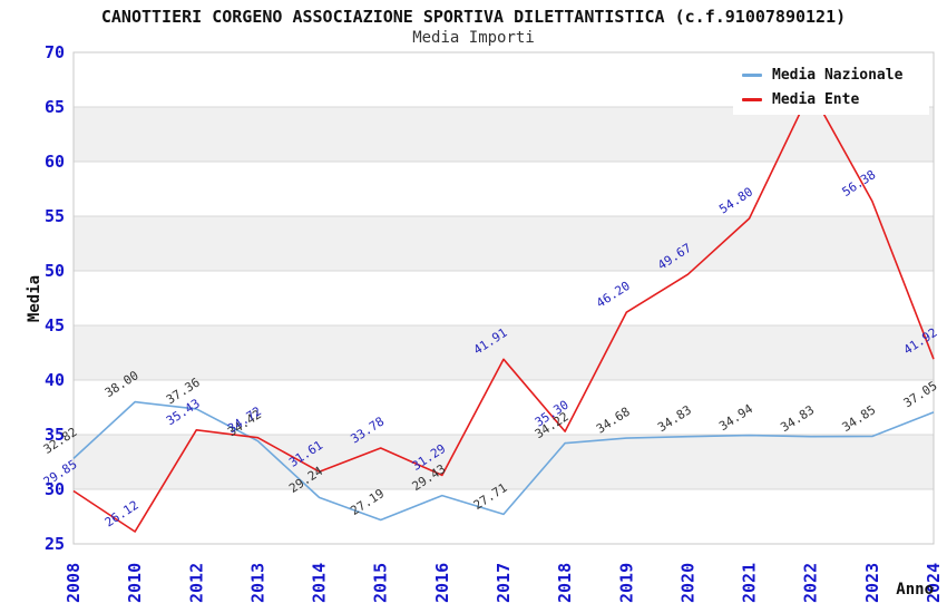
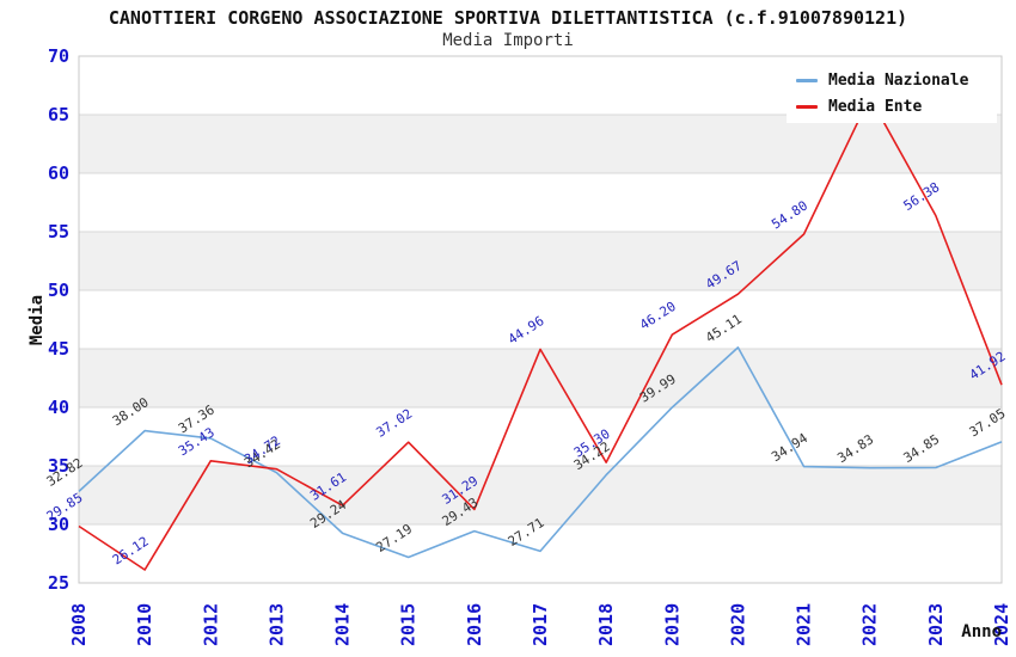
Media Ente/2015: 33.78 -> 37.02
Media Ente/2017: 41.91 -> 44.96
Media Nazionale/2019: 34.68 -> 39.99
Media Nazionale/2020: 34.83 -> 45.11
